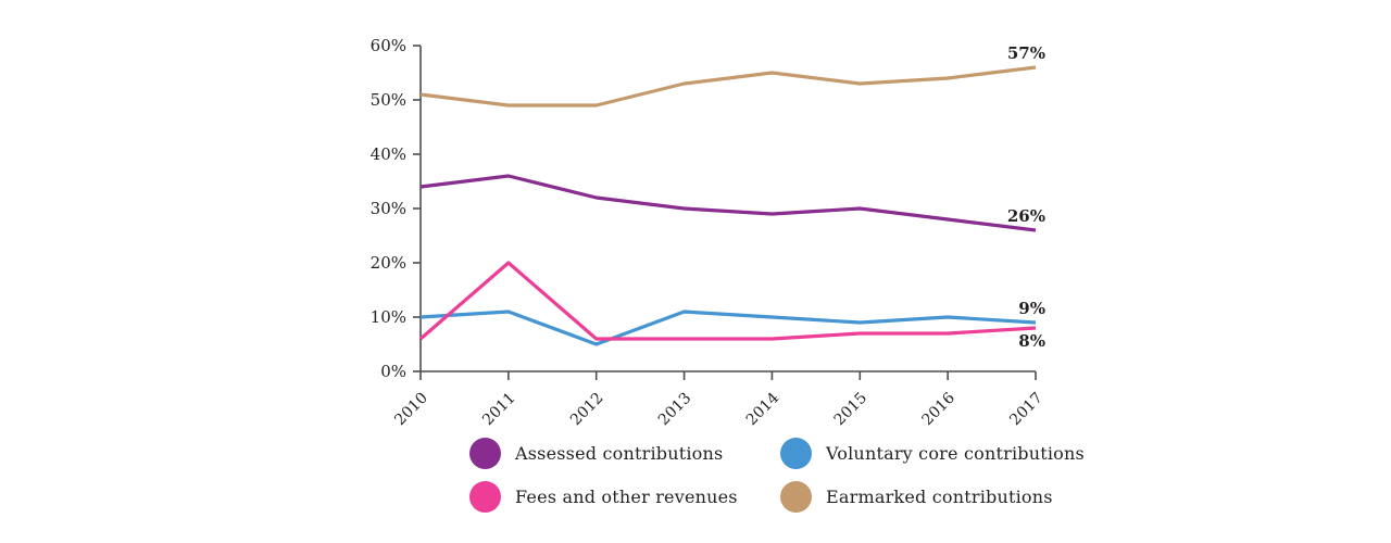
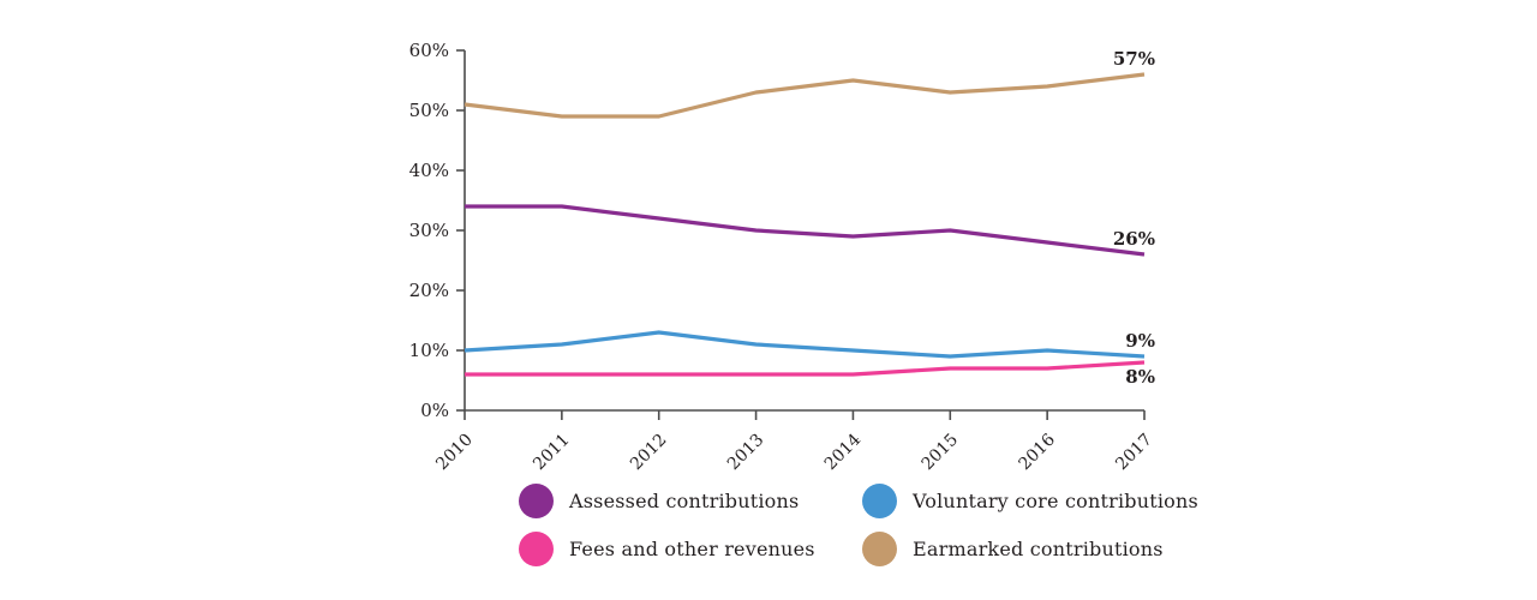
Assessed contributions/2011: 36% -> 34%
Fees and other revenues/2011: 20% -> 6%
Voluntary core contributions/2012: 5% -> 13%
